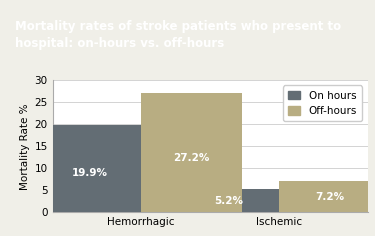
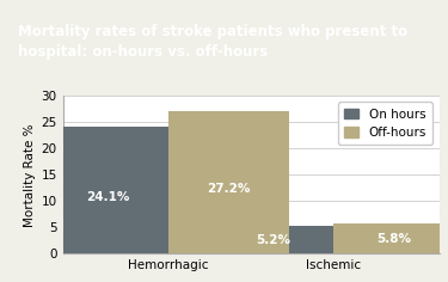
On hours/Hemorrhagic: 19.9% -> 24.1%
Off-hours/Ischemic: 7.2% -> 5.8%
